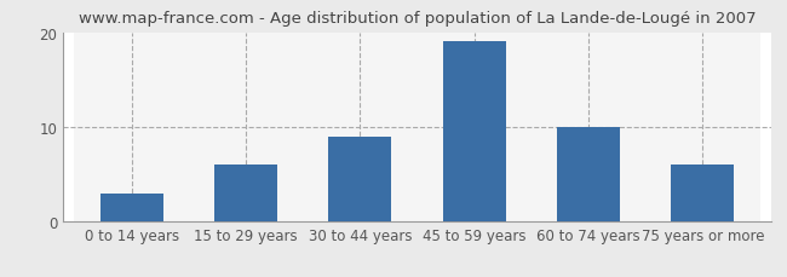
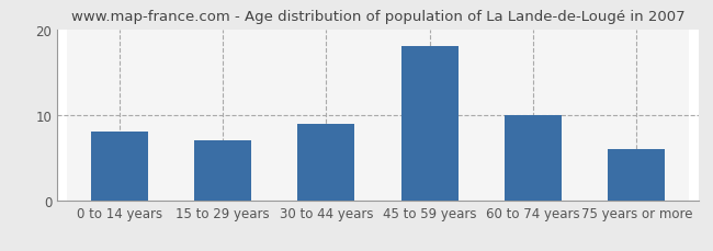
0 to 14 years: 3 -> 8
15 to 29 years: 6 -> 7
45 to 59 years: 19 -> 18
